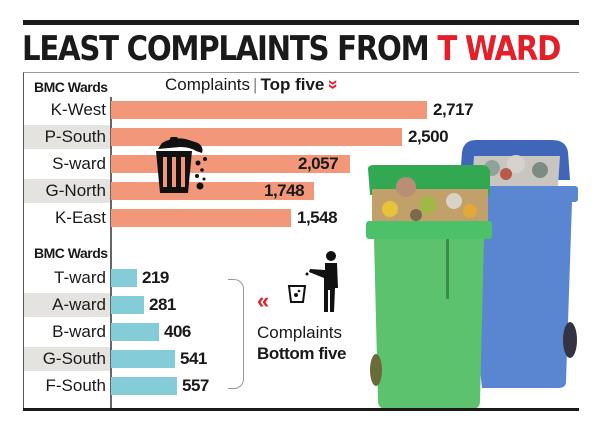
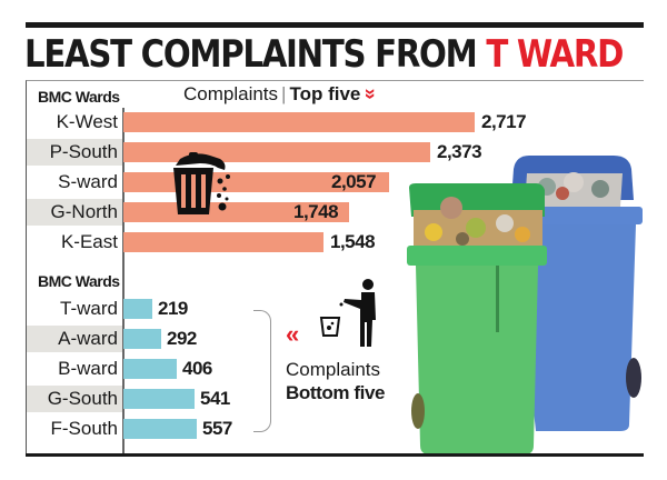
Complaints | Top five/P-South: 2,500 -> 2,373
Complaints Bottom five/A-ward: 281 -> 292
